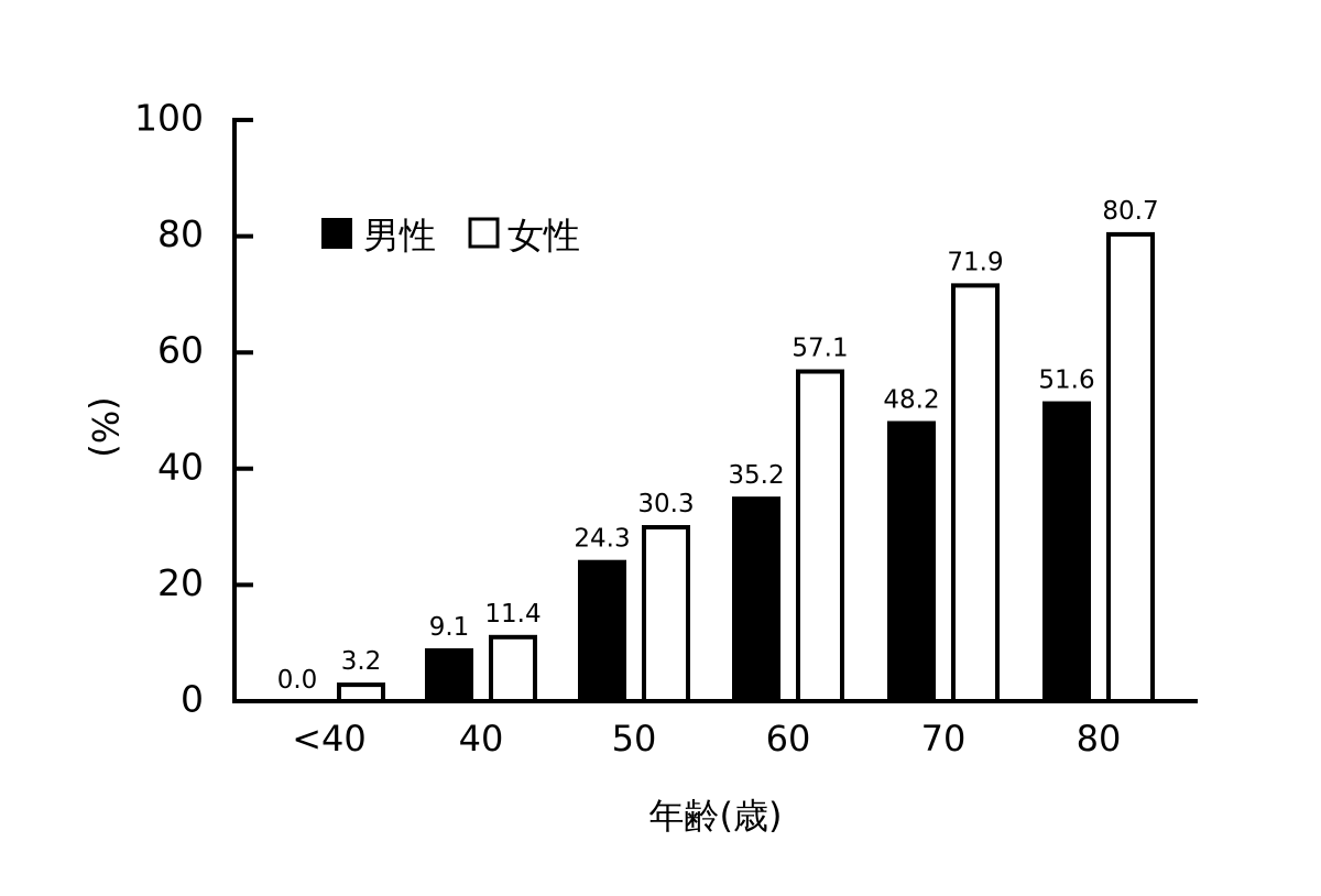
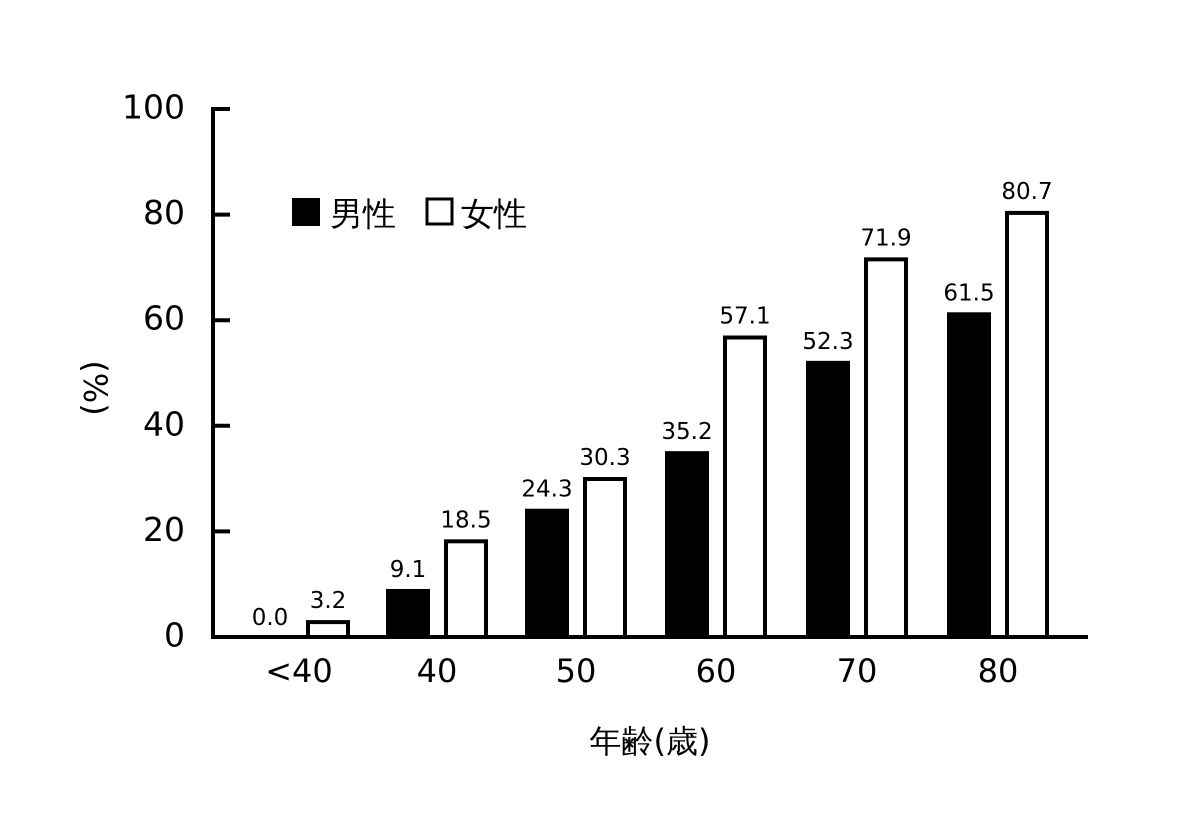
女性/40: 11.4 -> 18.5
男性/70: 48.2 -> 52.3
男性/80: 51.6 -> 61.5
